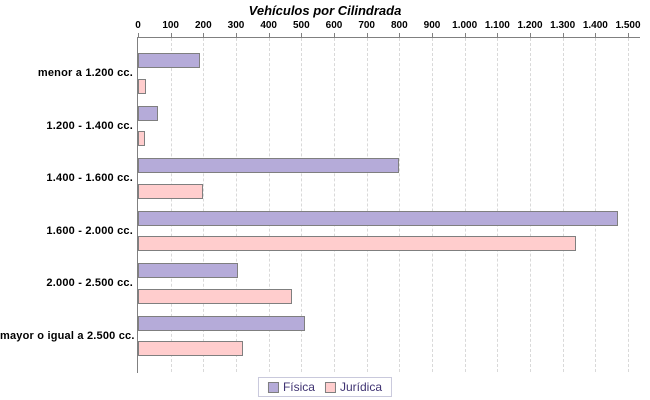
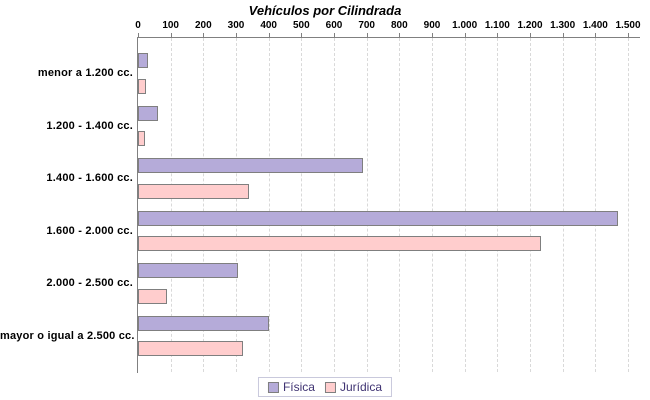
Física/menor a 1.200 cc.: 190 -> 30
Física/1.400 - 1.600 cc.: 800 -> 690
Jurídica/1.400 - 1.600 cc.: 200 -> 340
Jurídica/1.600 - 2.000 cc.: 1340 -> 1240
Jurídica/2.000 - 2.500 cc.: 470 -> 90
Física/mayor o igual a 2.500 cc.: 510 -> 400
